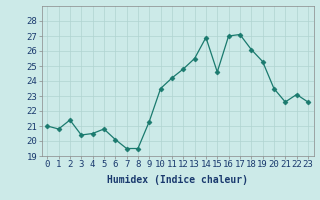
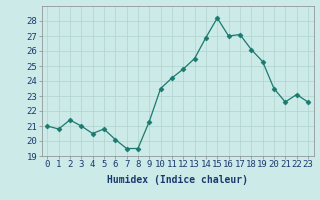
3: 20.4 -> 21.0
15: 24.6 -> 28.2
